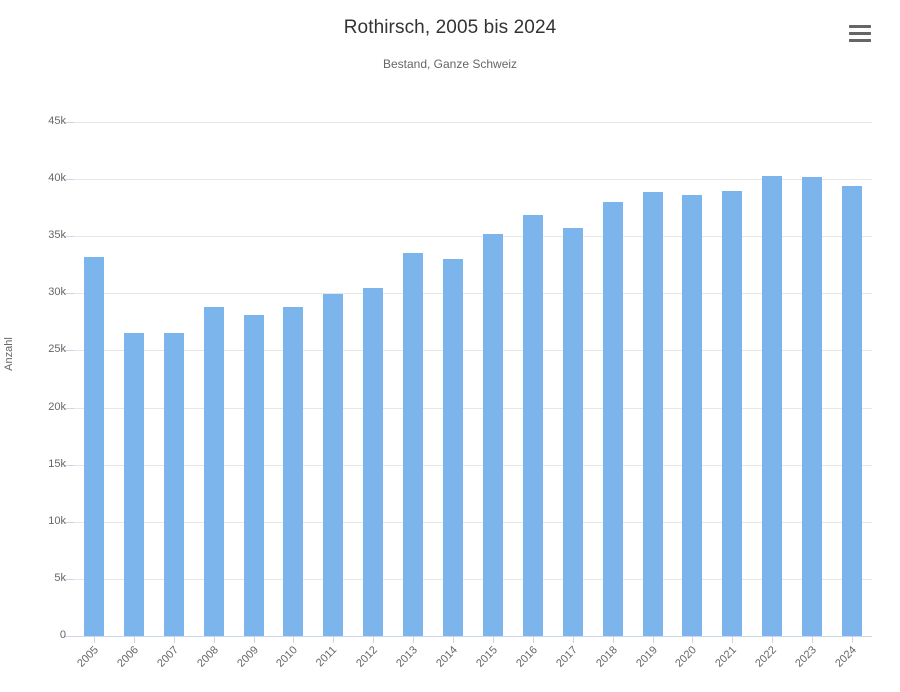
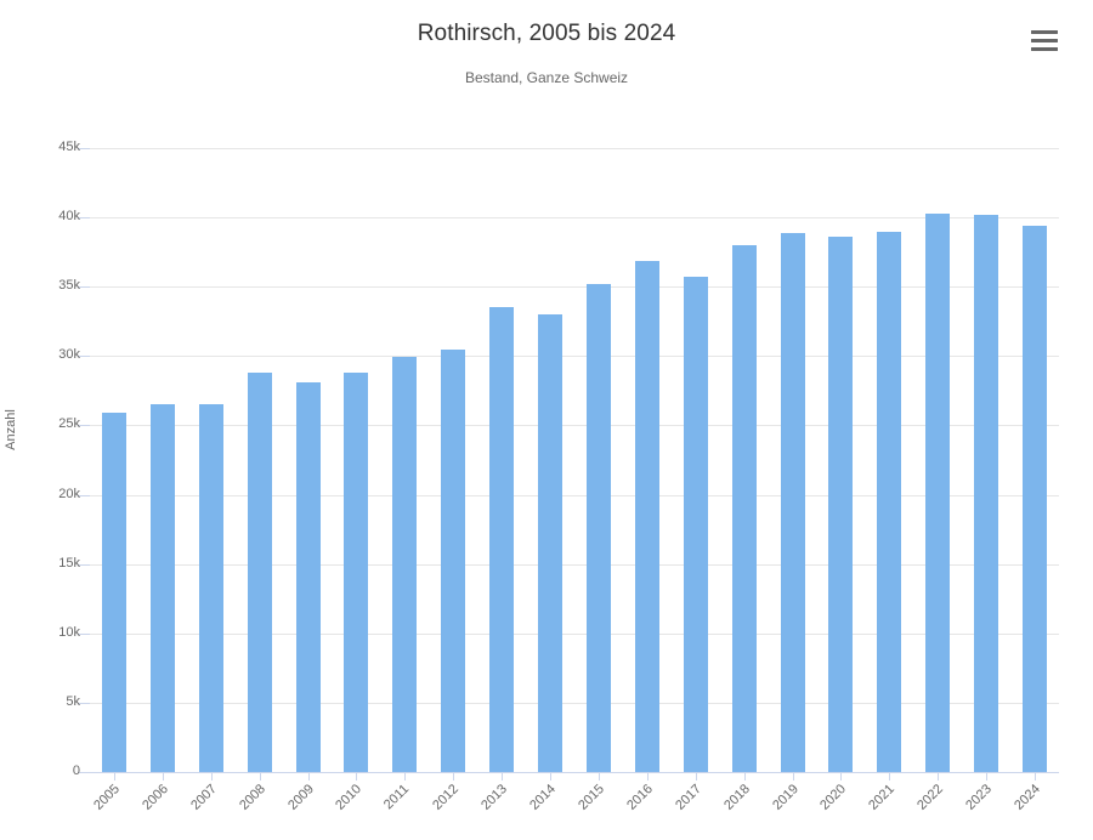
2005: 33.2k -> 25.9k
